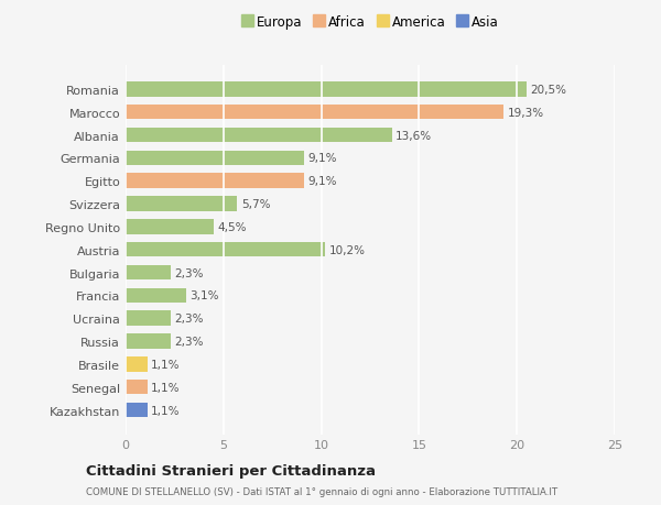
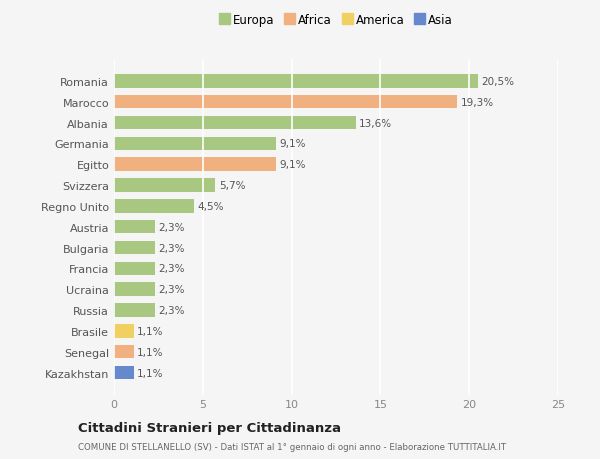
Austria: 10,2% -> 2,3%
Francia: 3,1% -> 2,3%
